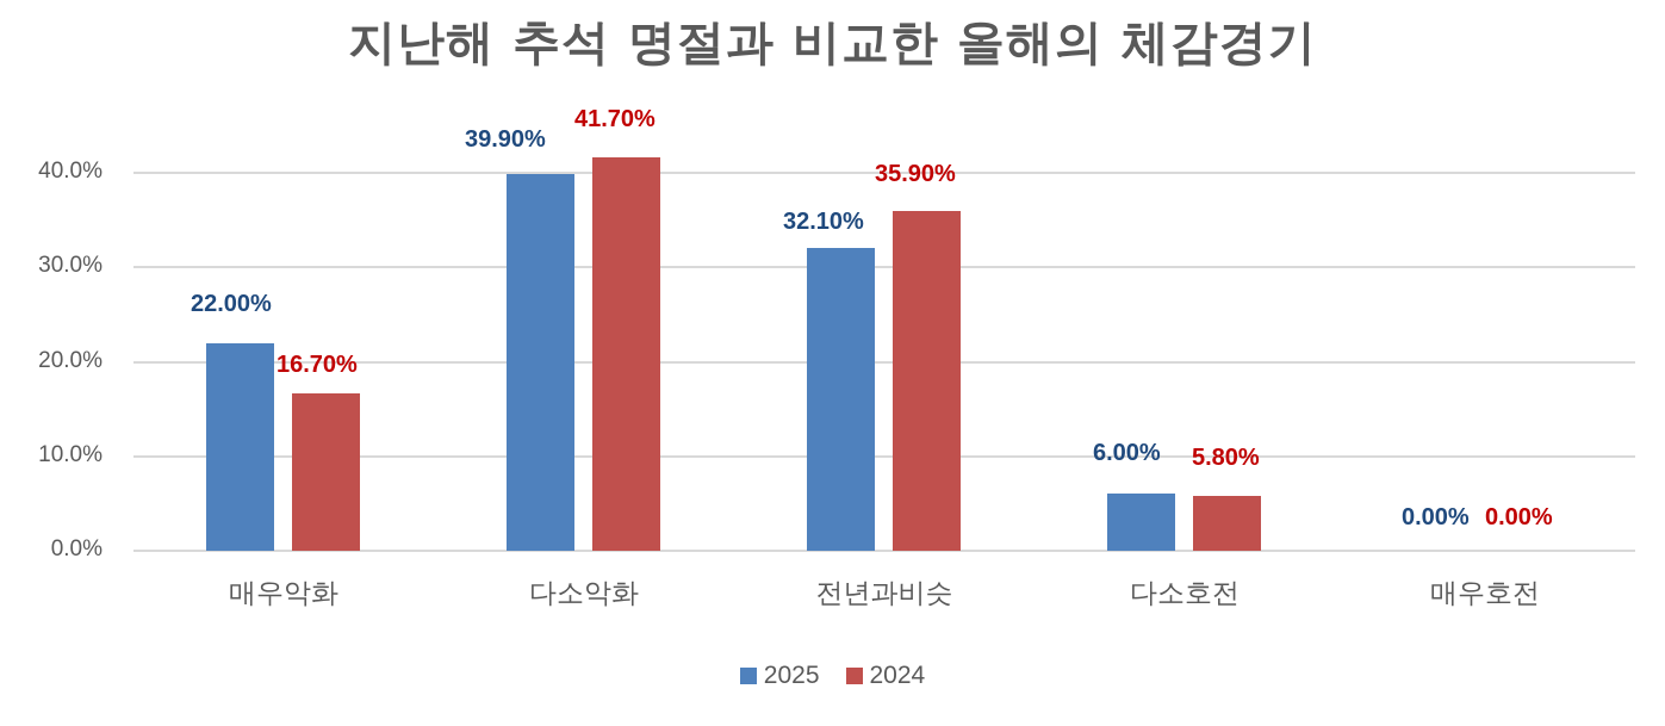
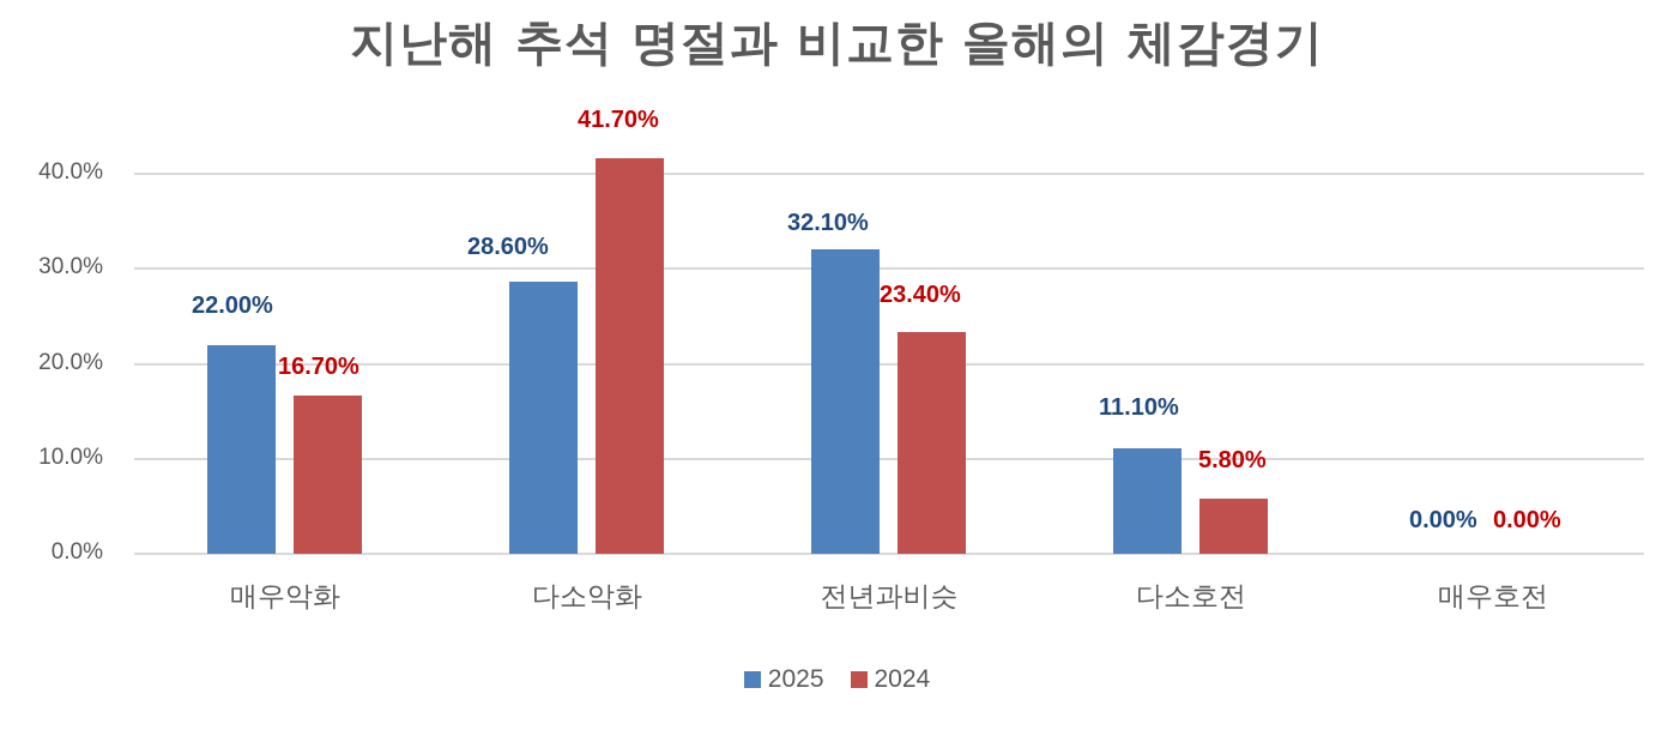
2025/다소악화: 39.90% -> 28.60%
2024/전년과비슷: 35.90% -> 23.40%
2025/다소호전: 6.00% -> 11.10%
